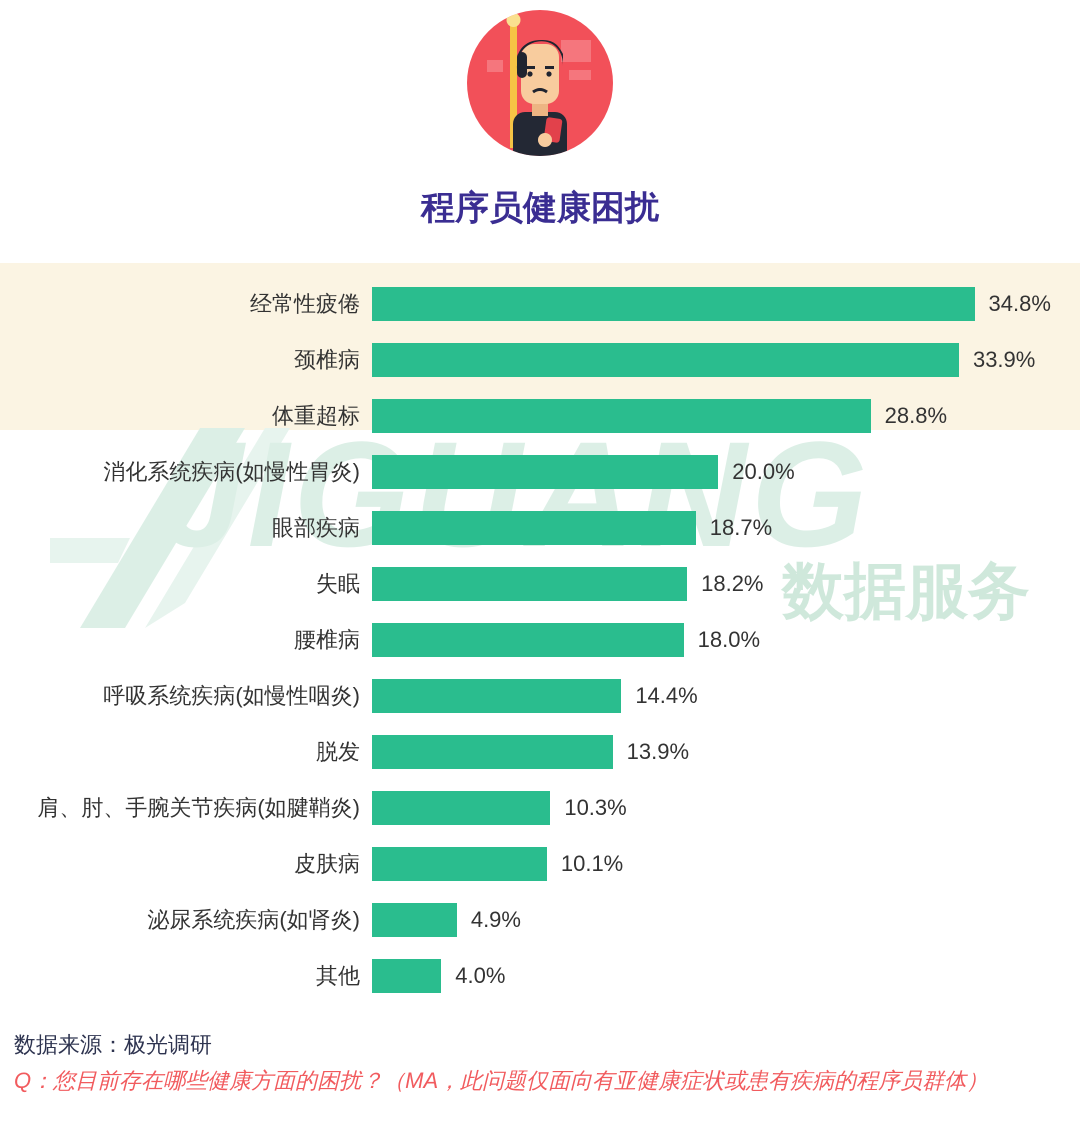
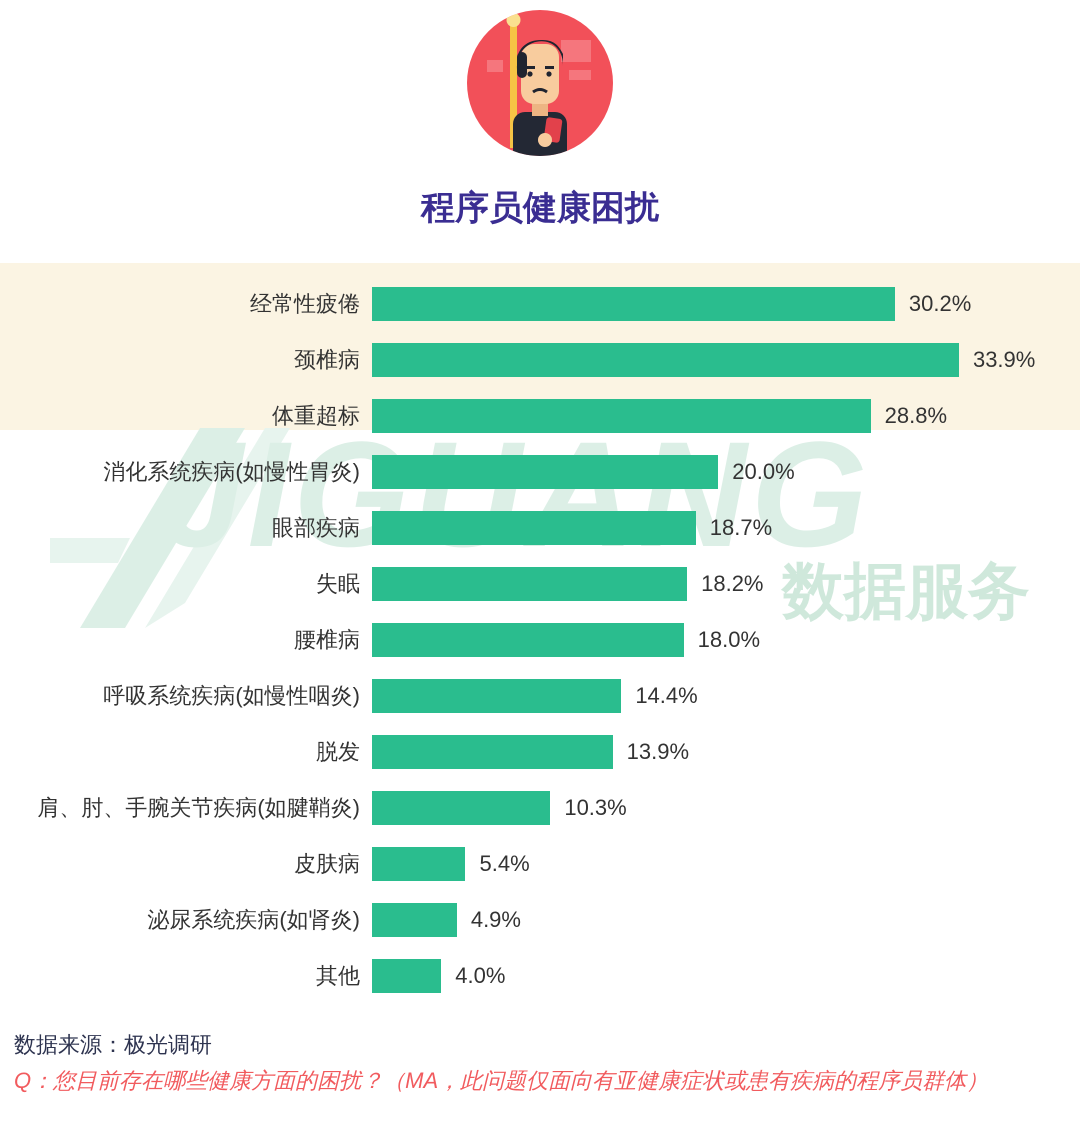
经常性疲倦: 34.8% -> 30.2%
皮肤病: 10.1% -> 5.4%
